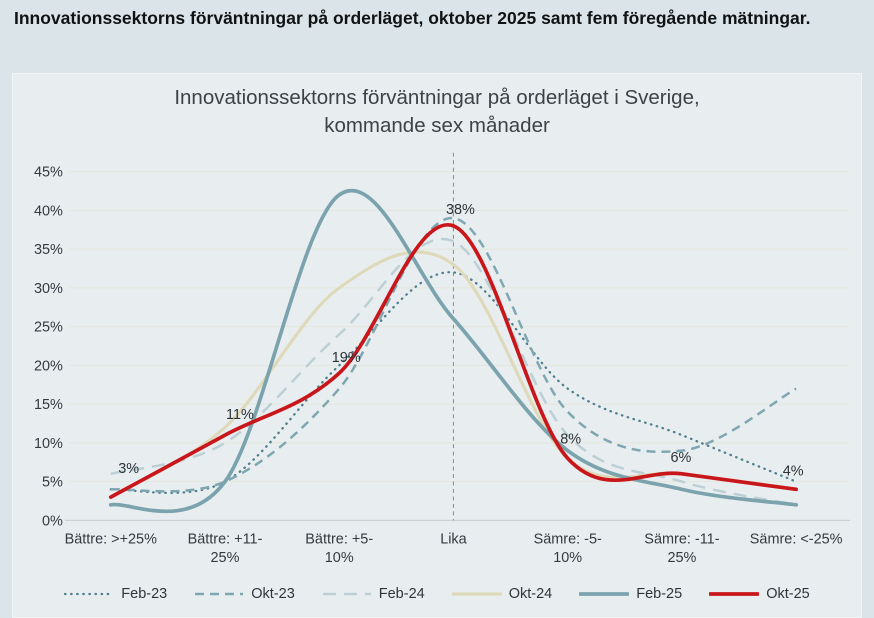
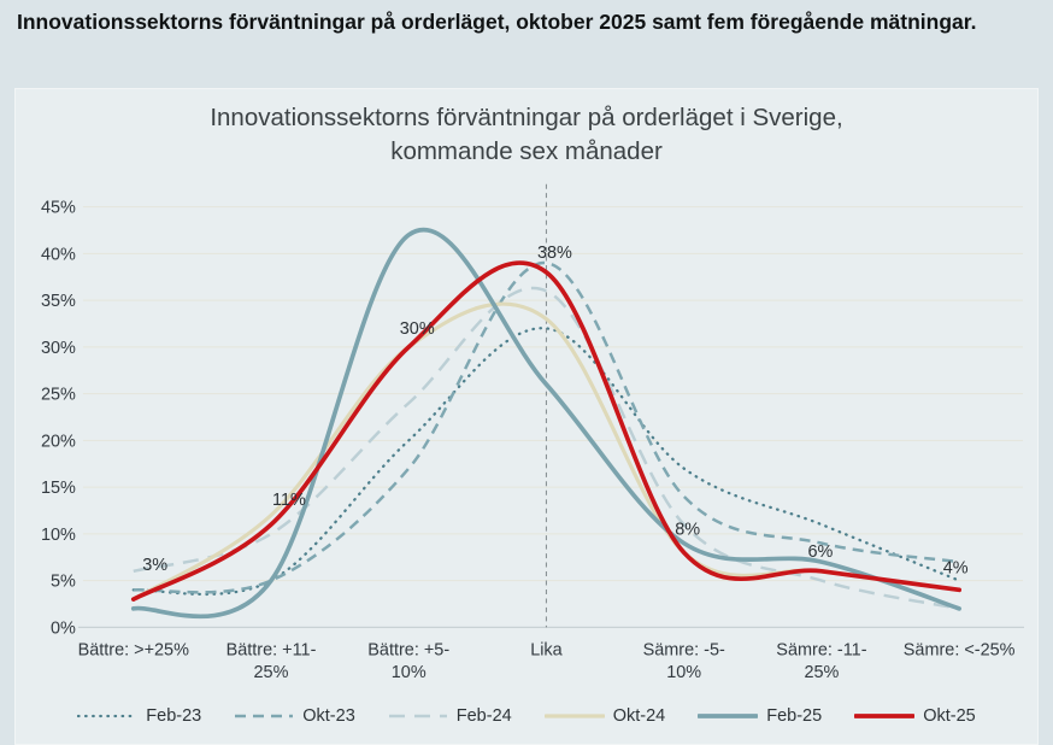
Okt-25/Bättre: +5-10%: 19% -> 30%
Feb-25/Sämre: -11-25%: 4% -> 7%
Okt-23/Sämre: <-25%: 17% -> 7%
